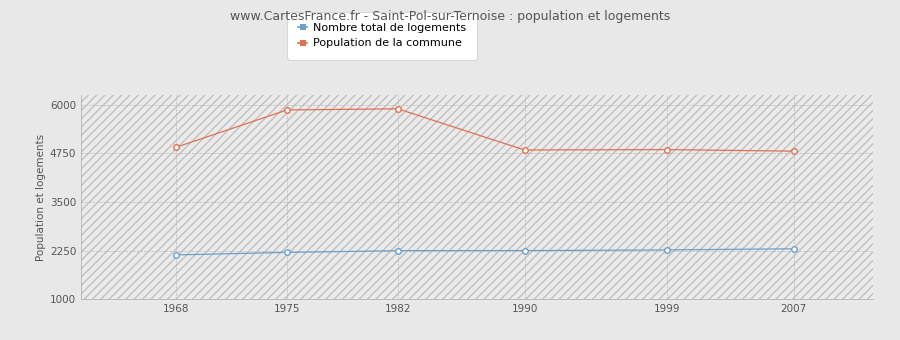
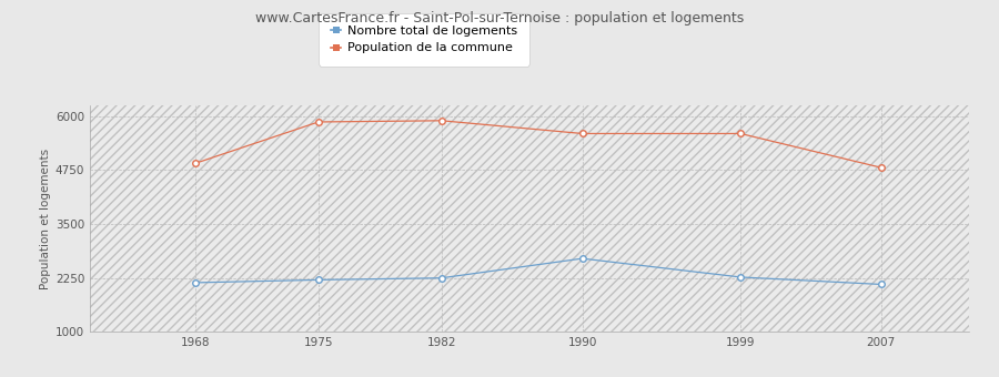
Nombre total de logements/1990: 2250 -> 2700
Population de la commune/1990: 4840 -> 5600
Population de la commune/1999: 4850 -> 5600
Nombre total de logements/2007: 2300 -> 2100
